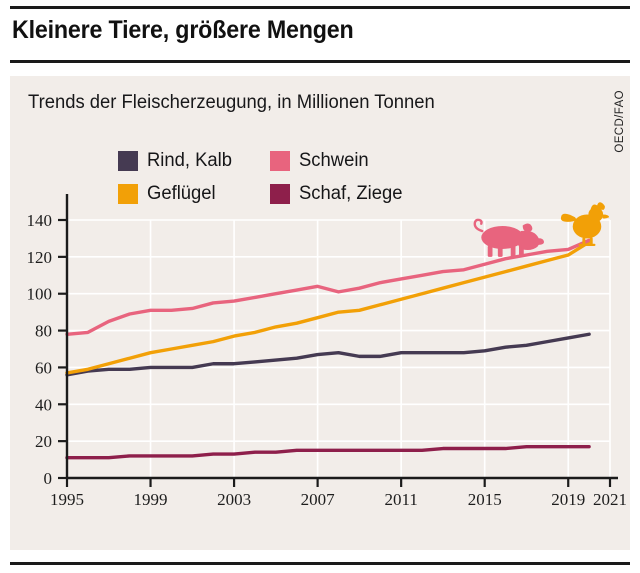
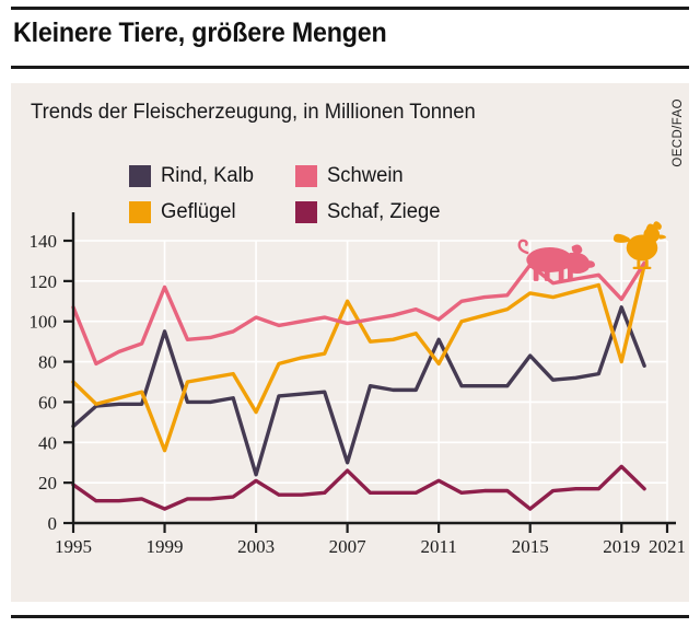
Schwein/1995: 78 -> 107
Geflügel/1995: 57 -> 70
Rind, Kalb/1995: 56 -> 48
Schaf, Ziege/1995: 11 -> 19
Schwein/1999: 91 -> 117
Geflügel/1999: 68 -> 36
Rind, Kalb/1999: 60 -> 95
Schaf, Ziege/1999: 12 -> 7
Schwein/2003: 96 -> 102
Geflügel/2003: 77 -> 55
Rind, Kalb/2003: 62 -> 24
Schaf, Ziege/2003: 13 -> 21
Schwein/2007: 104 -> 99
Geflügel/2007: 87 -> 110
Rind, Kalb/2007: 67 -> 30
Schaf, Ziege/2007: 15 -> 26
Schwein/2011: 108 -> 101
Geflügel/2011: 97 -> 79
Rind, Kalb/2011: 68 -> 91
Schaf, Ziege/2011: 15 -> 21
Schwein/2015: 116 -> 128
Geflügel/2015: 109 -> 114
Rind, Kalb/2015: 69 -> 83
Schaf, Ziege/2015: 16 -> 7
Schwein/2019: 124 -> 111
Geflügel/2019: 121 -> 80
Rind, Kalb/2019: 76 -> 107
Schaf, Ziege/2019: 17 -> 28
